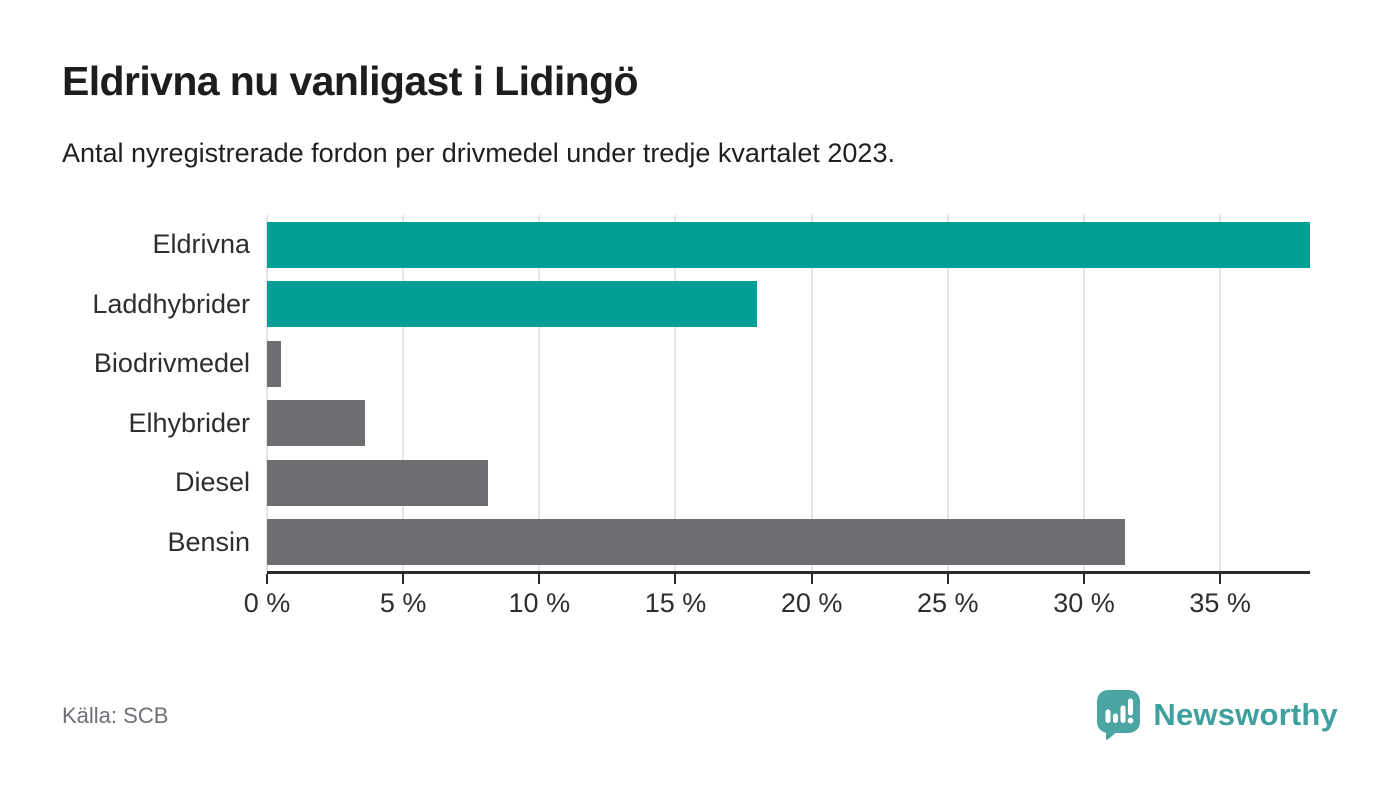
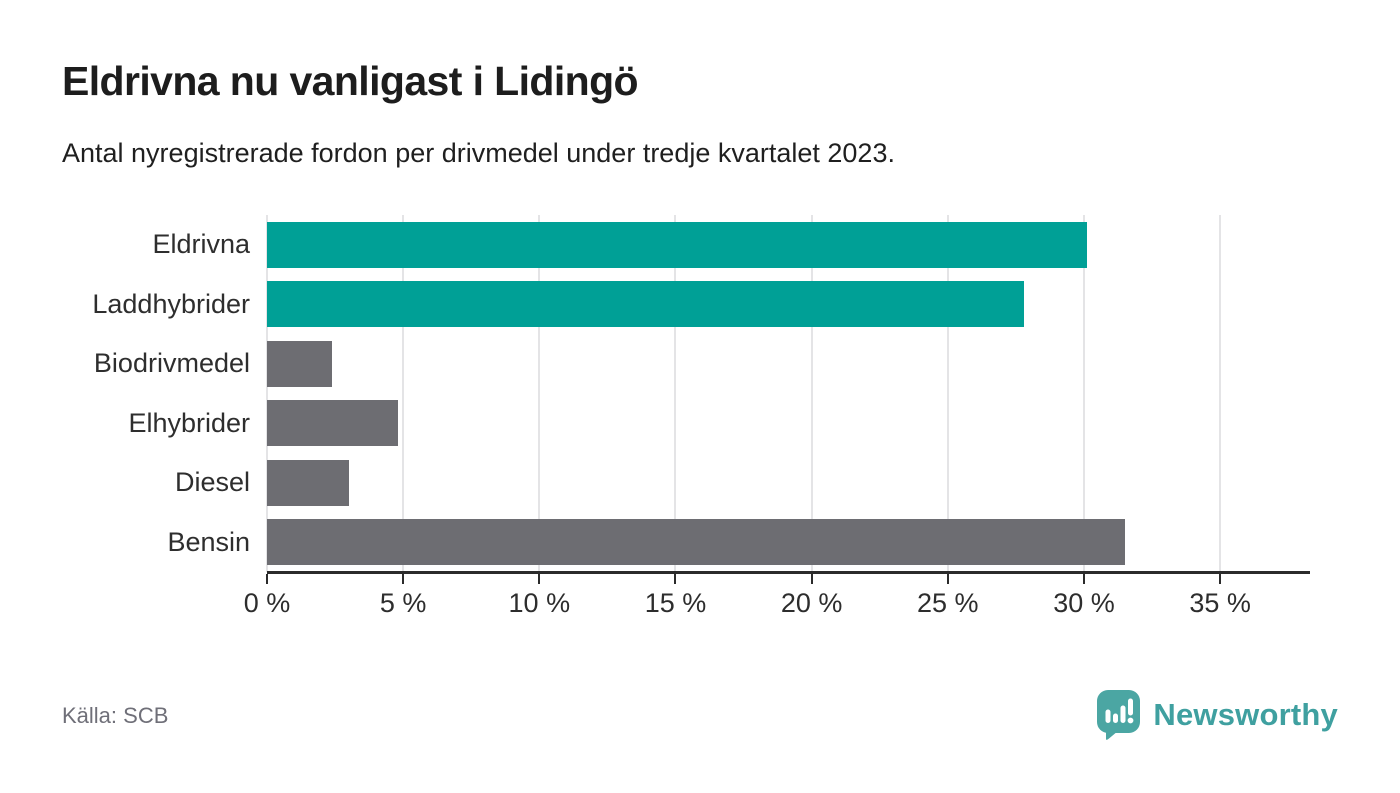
Eldrivna: 38.3% -> 30.1%
Laddhybrider: 18.0% -> 27.8%
Biodrivmedel: 0.5% -> 2.4%
Elhybrider: 3.6% -> 4.8%
Diesel: 8.1% -> 3.0%
